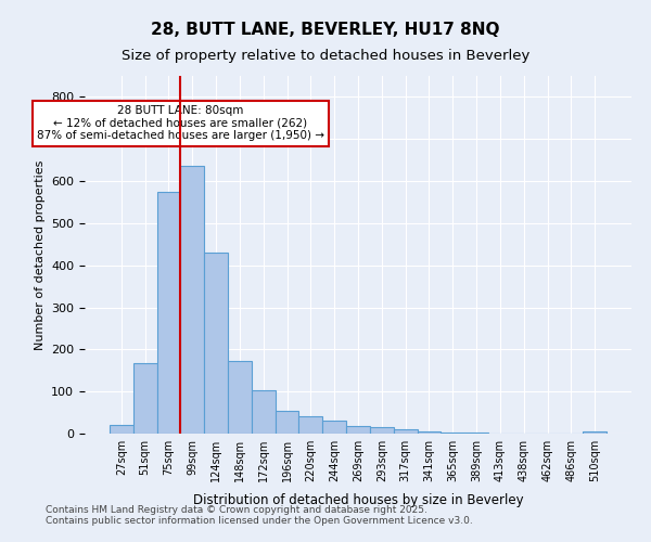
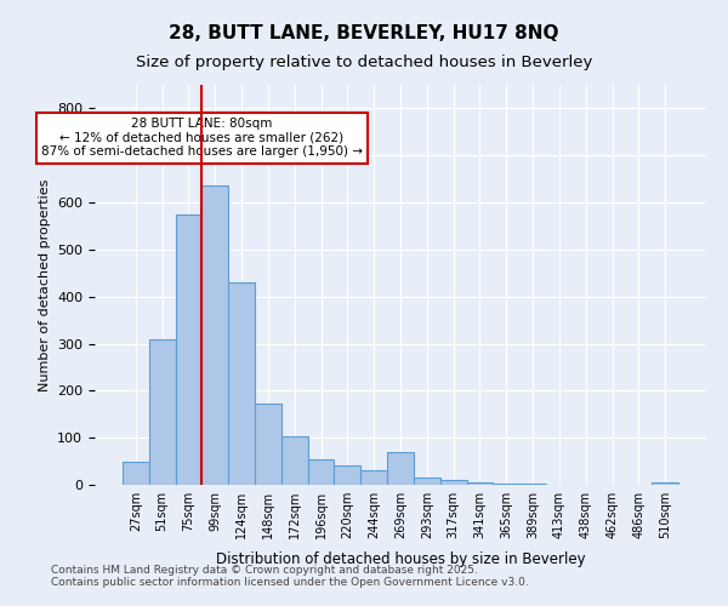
27sqm: 20 -> 50
51sqm: 168 -> 310
269sqm: 18 -> 70
